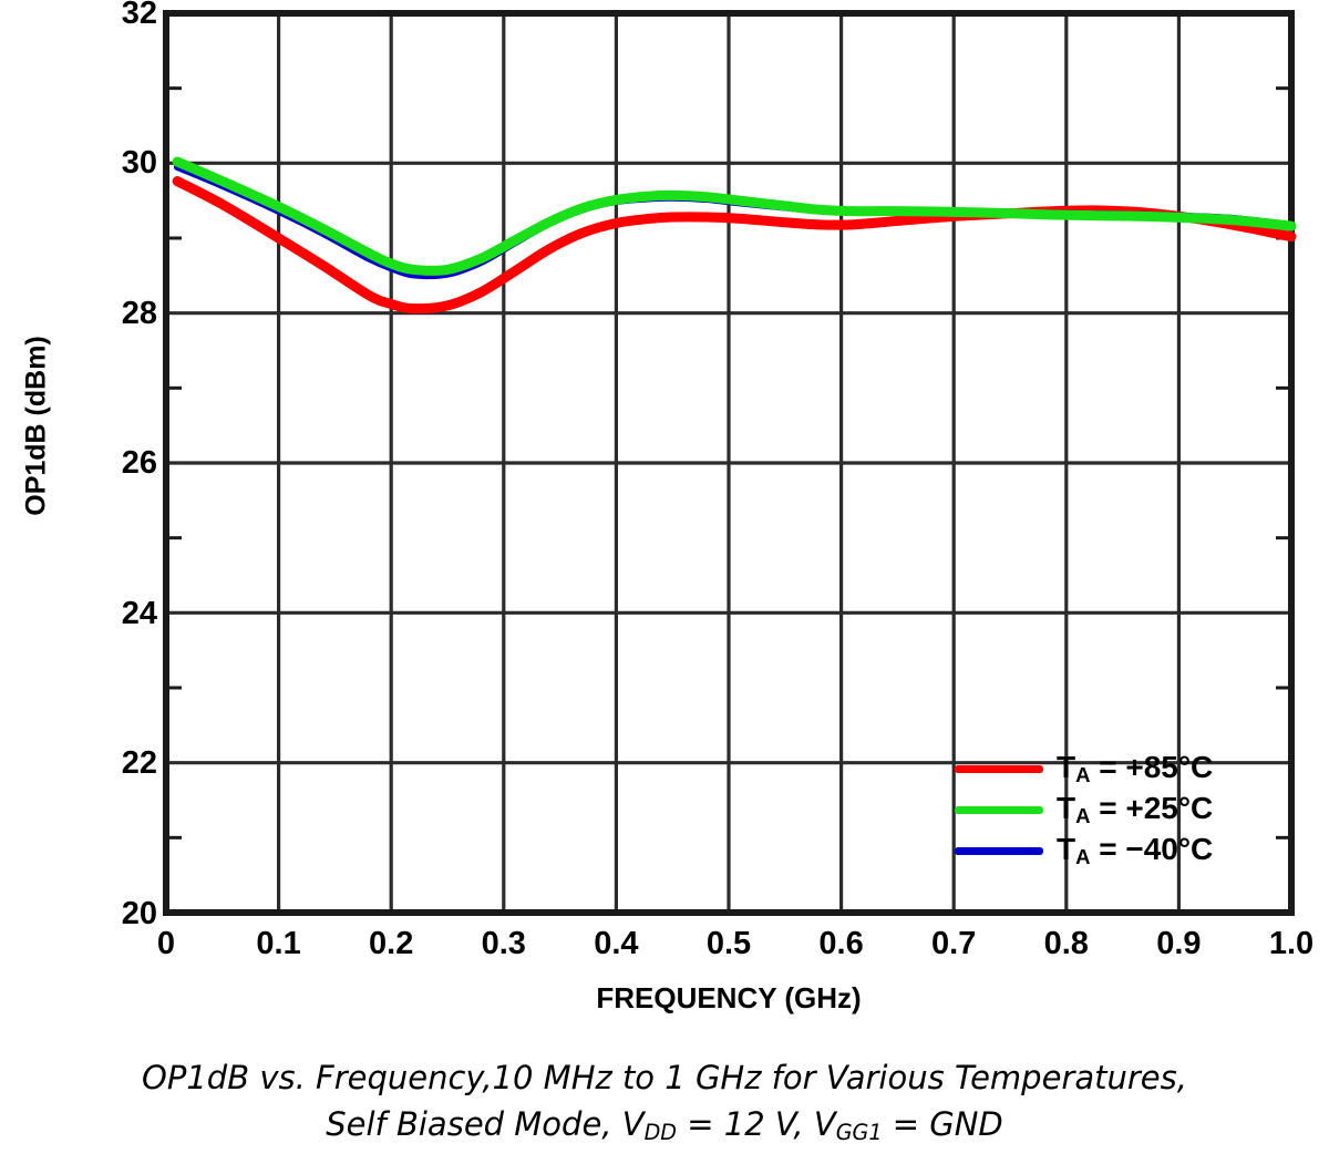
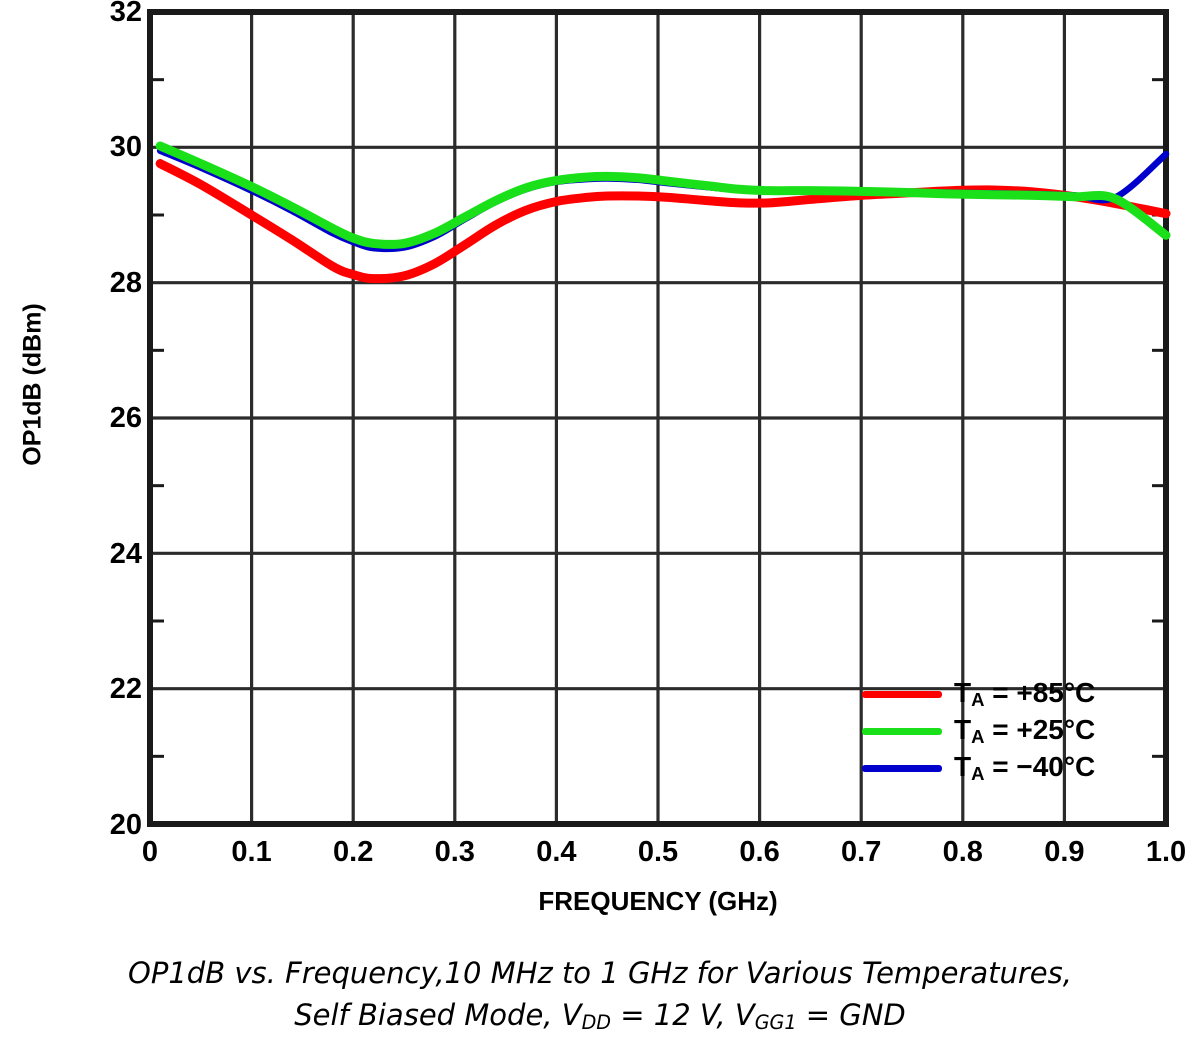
TA = +25°C/1.0: 29,2 -> 28,7
TA = −40°C/1.0: 29,2 -> 29,9
